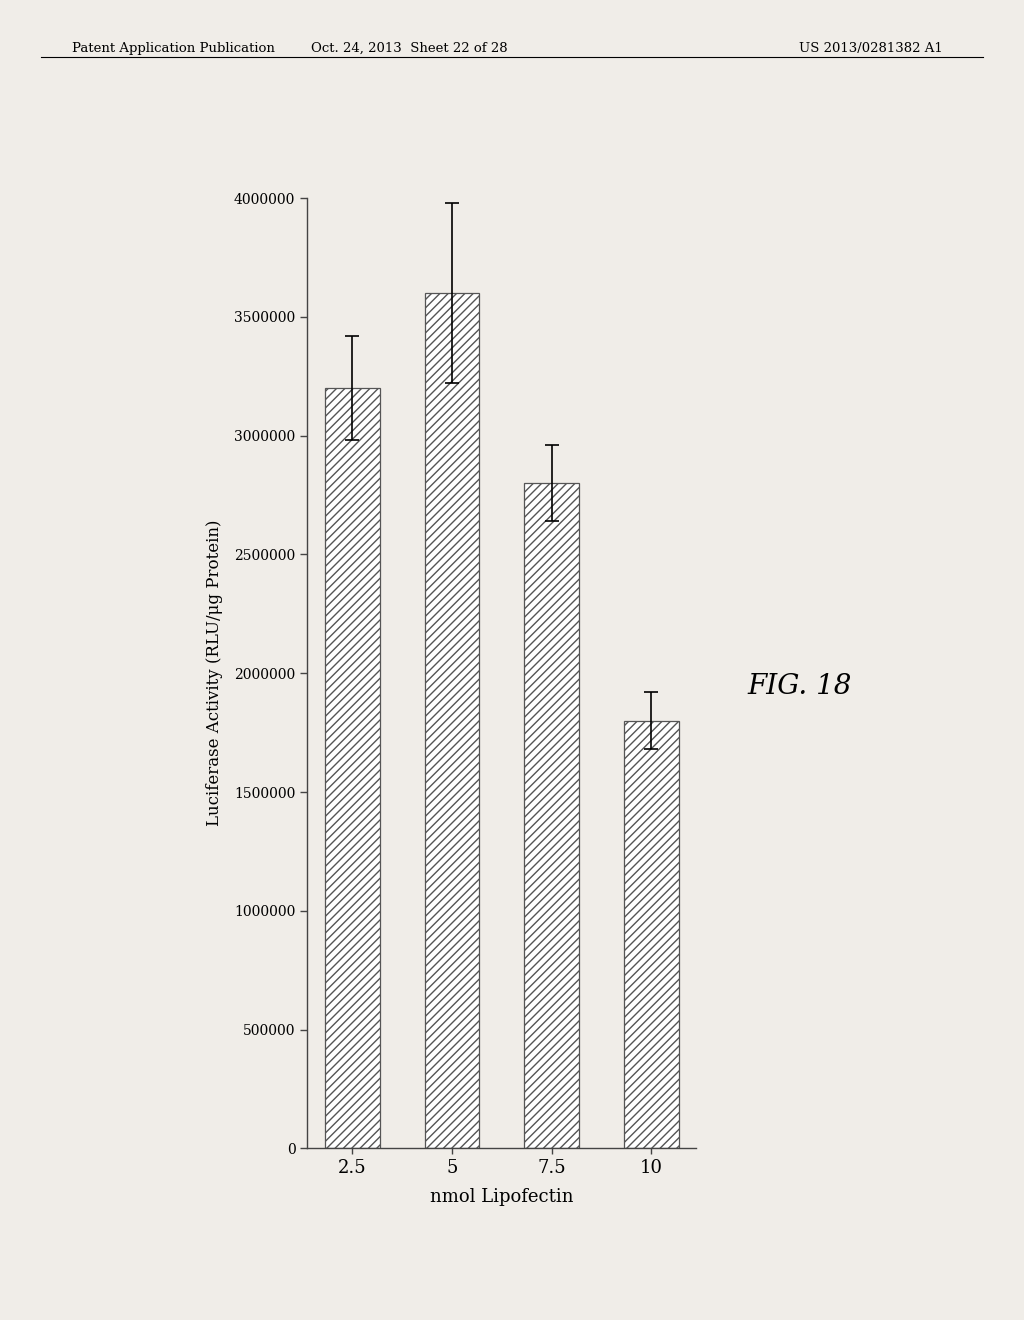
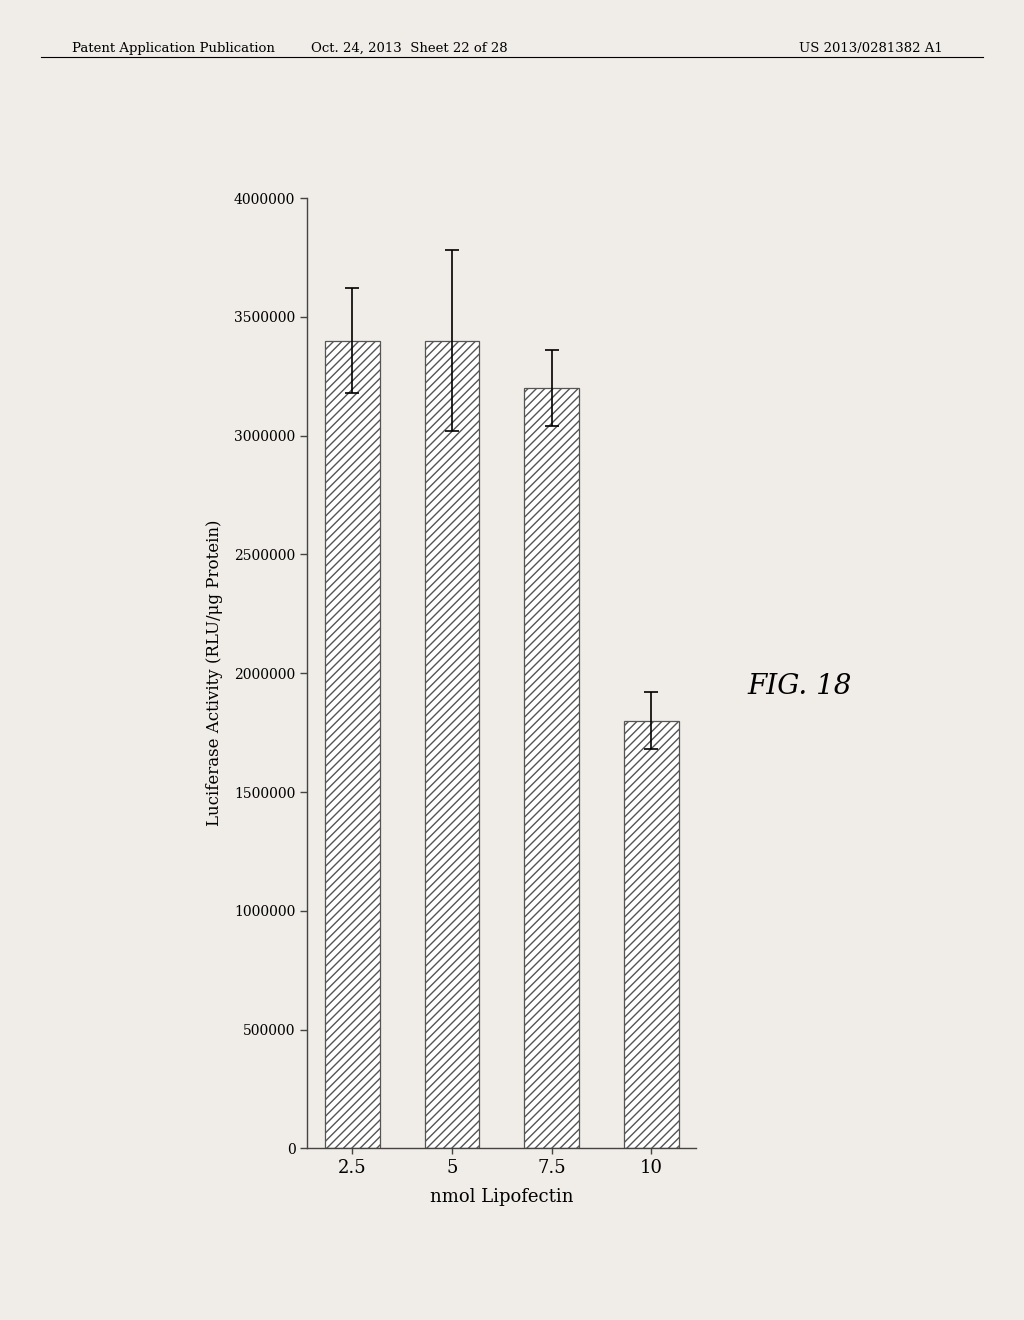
2.5: 3200000 -> 3400000
5: 3600000 -> 3400000
7.5: 2800000 -> 3200000
